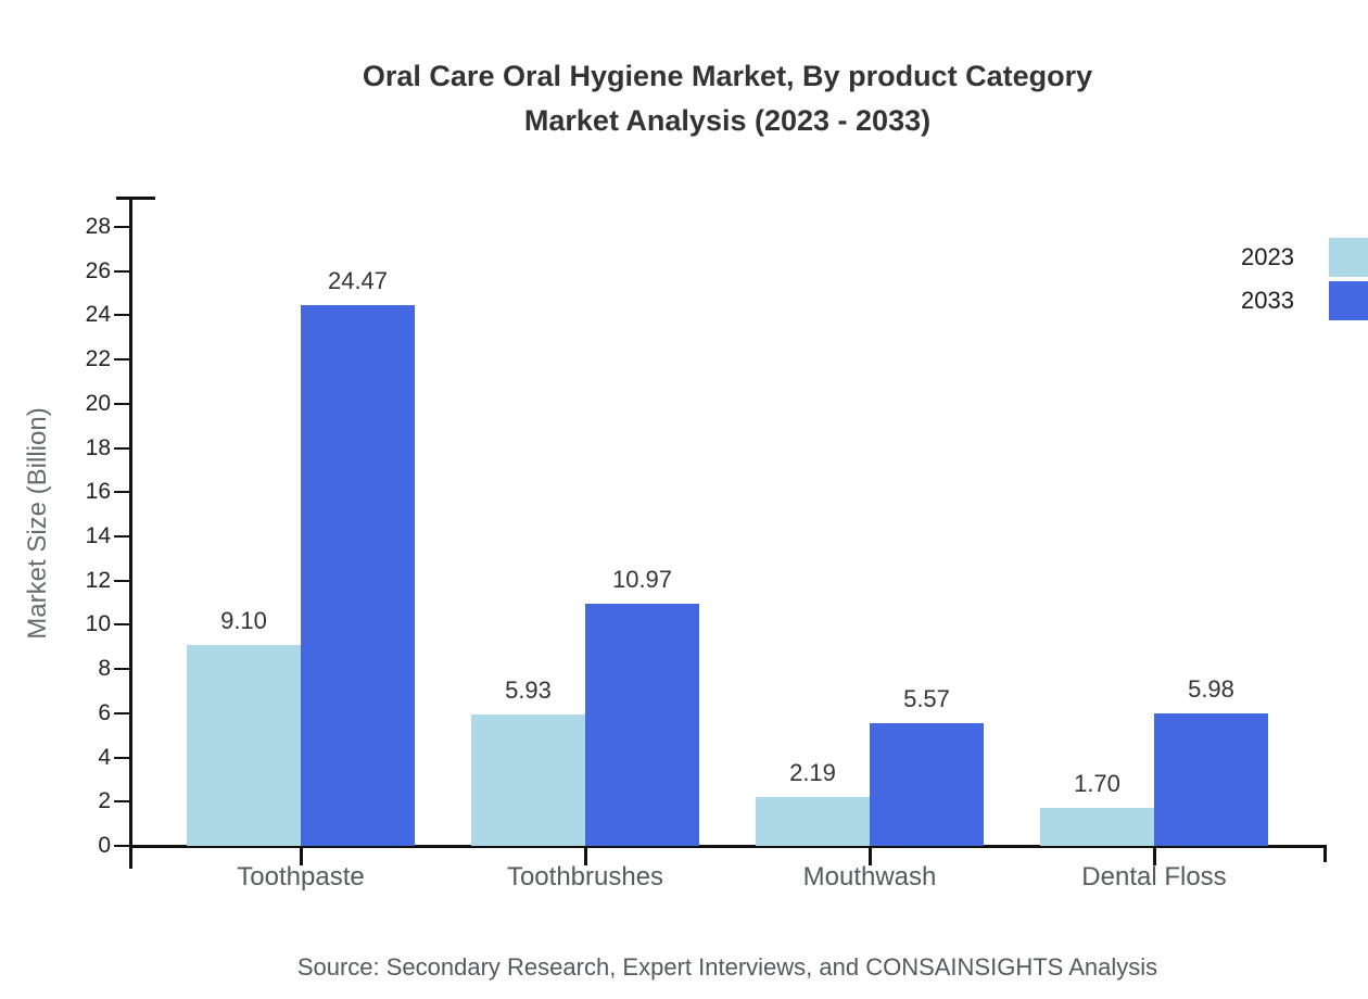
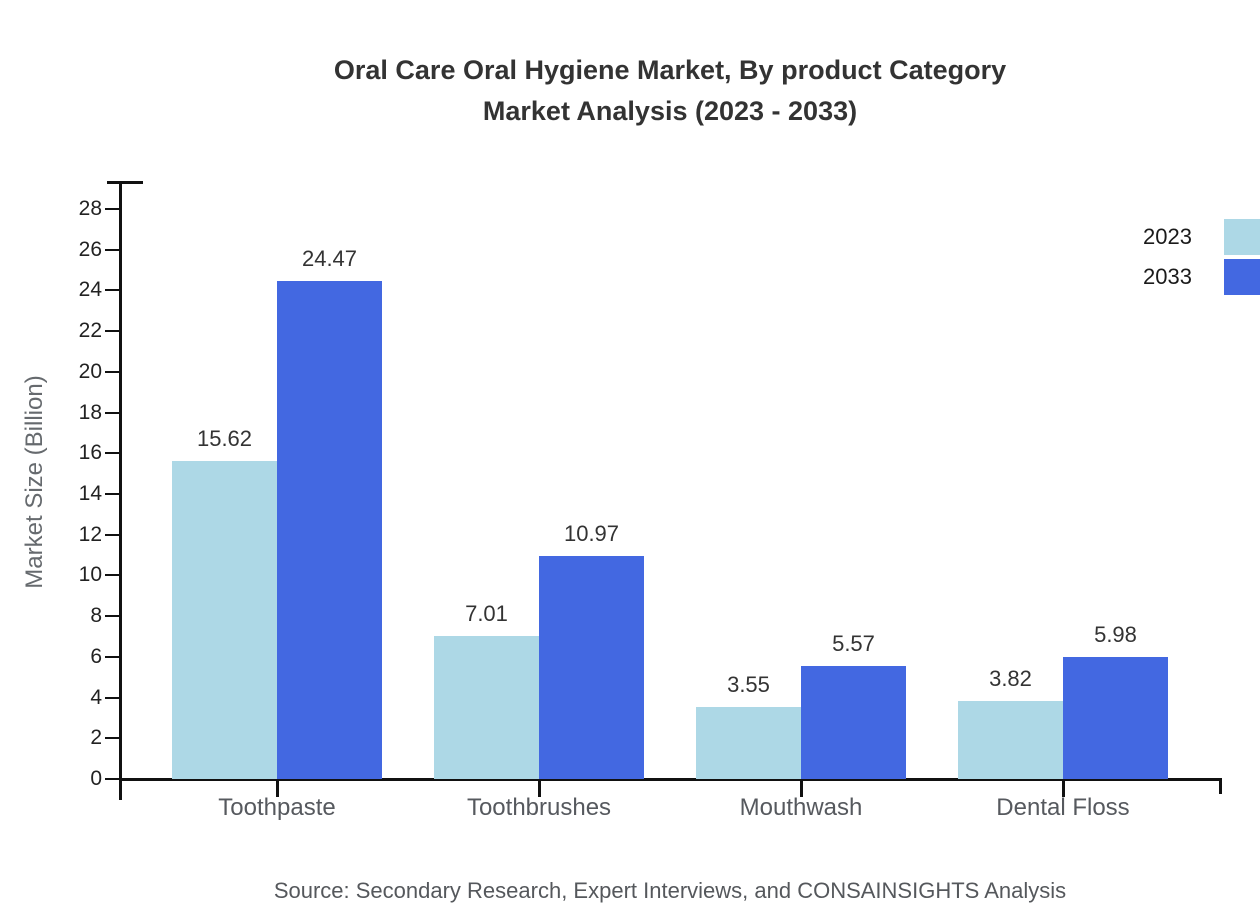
2023/Toothpaste: 9.10 -> 15.62
2023/Toothbrushes: 5.93 -> 7.01
2023/Mouthwash: 2.19 -> 3.55
2023/Dental Floss: 1.70 -> 3.82
